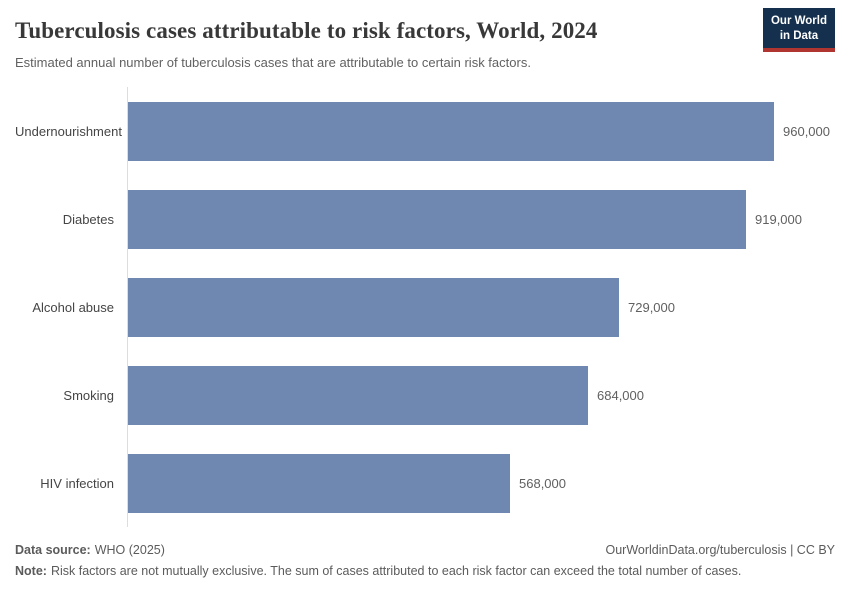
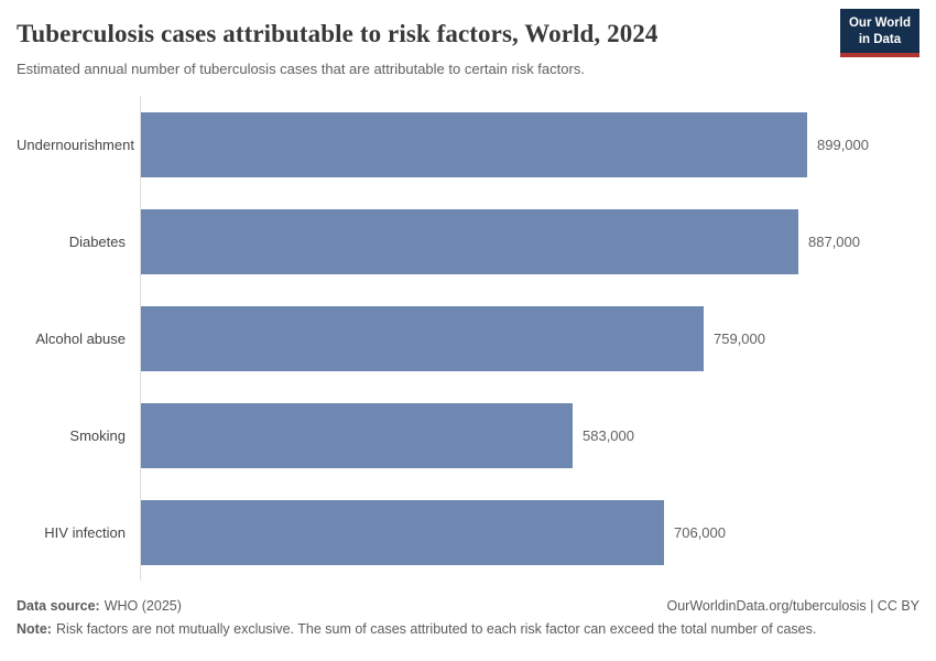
Undernourishment: 960,000 -> 899,000
Diabetes: 919,000 -> 887,000
Alcohol abuse: 729,000 -> 759,000
Smoking: 684,000 -> 583,000
HIV infection: 568,000 -> 706,000
